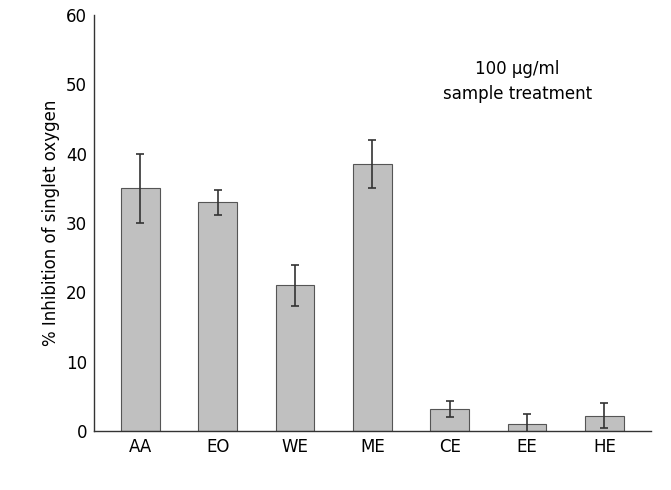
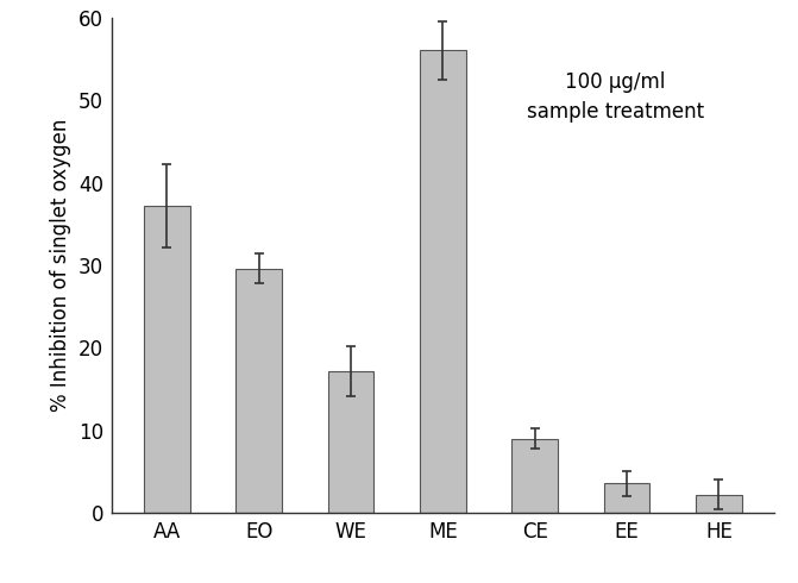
AA: 35.0 -> 37.2
EO: 33.0 -> 29.6
WE: 21.0 -> 17.2
ME: 38.5 -> 56.0
CE: 3.2 -> 9.0
EE: 1.0 -> 3.6
